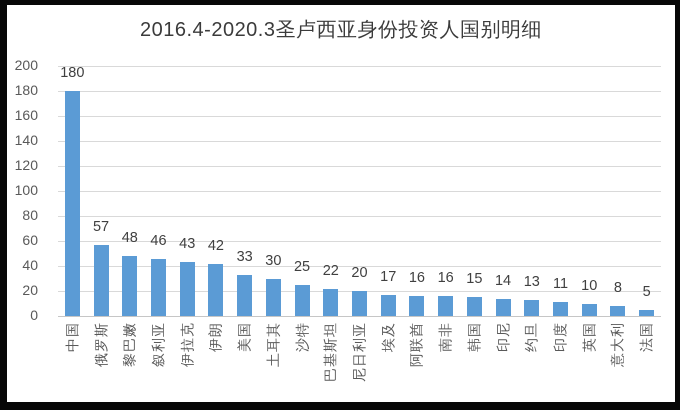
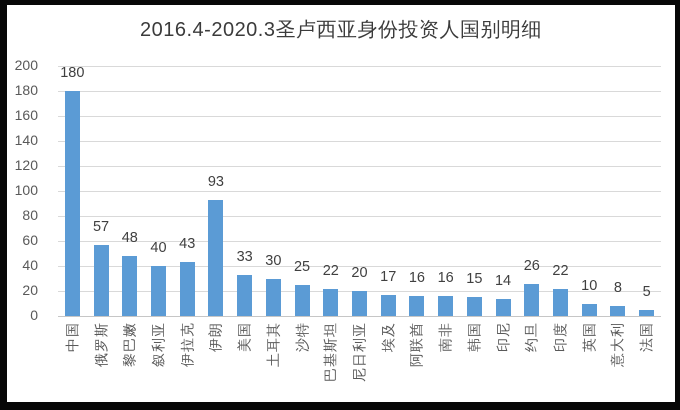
叙利亚: 46 -> 40
伊朗: 42 -> 93
约旦: 13 -> 26
印度: 11 -> 22
